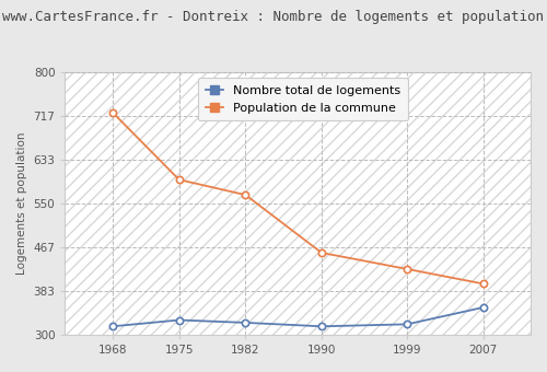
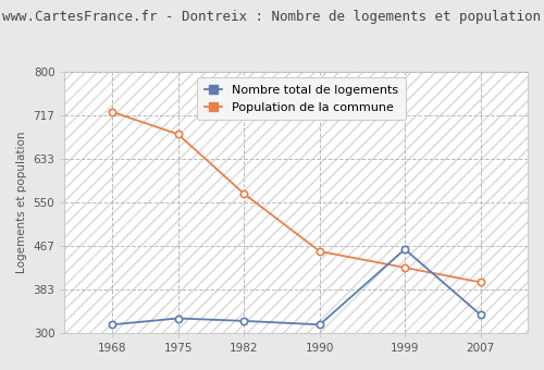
Population de la commune/1975: 595 -> 680
Nombre total de logements/1999: 320 -> 460
Nombre total de logements/2007: 352 -> 335
